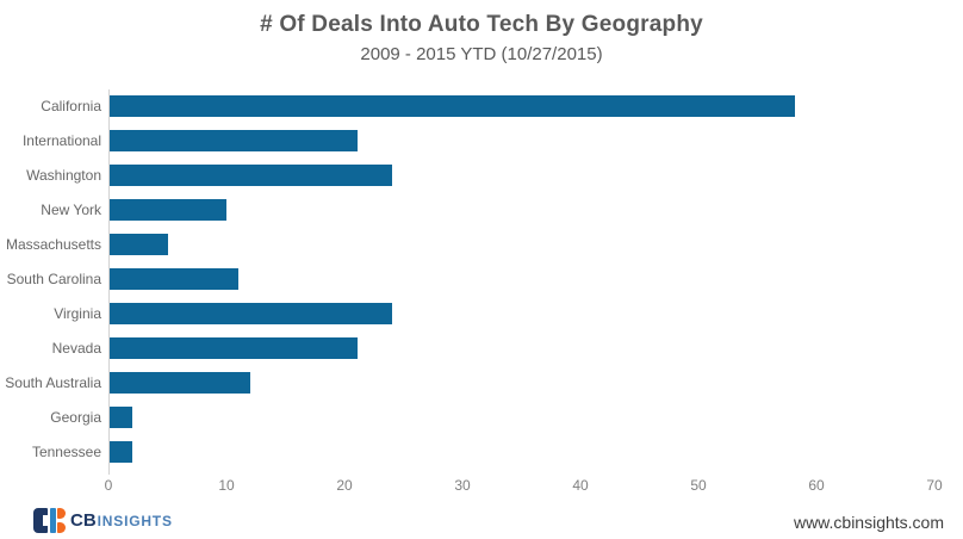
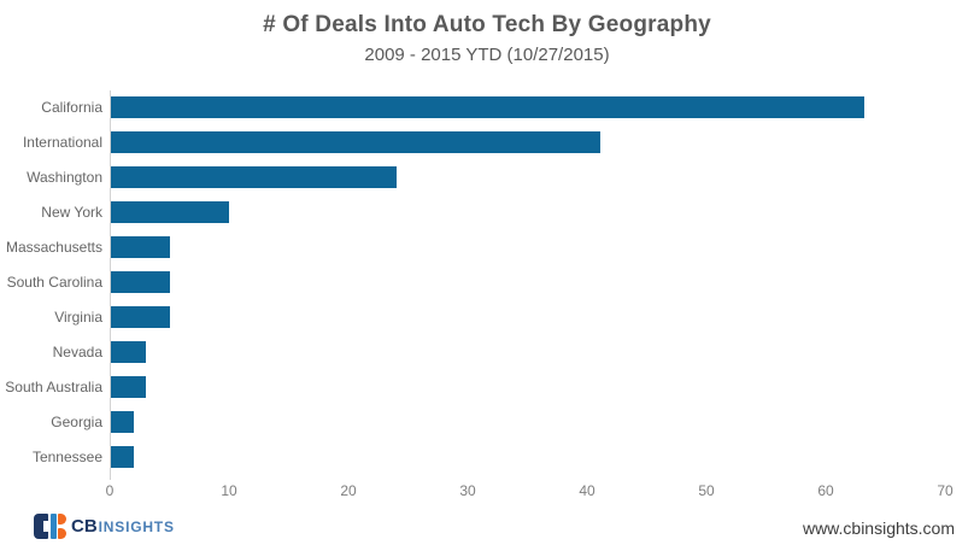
California: 58 -> 63
International: 21 -> 41
South Carolina: 11 -> 5
Virginia: 24 -> 5
Nevada: 21 -> 3
South Australia: 12 -> 3
